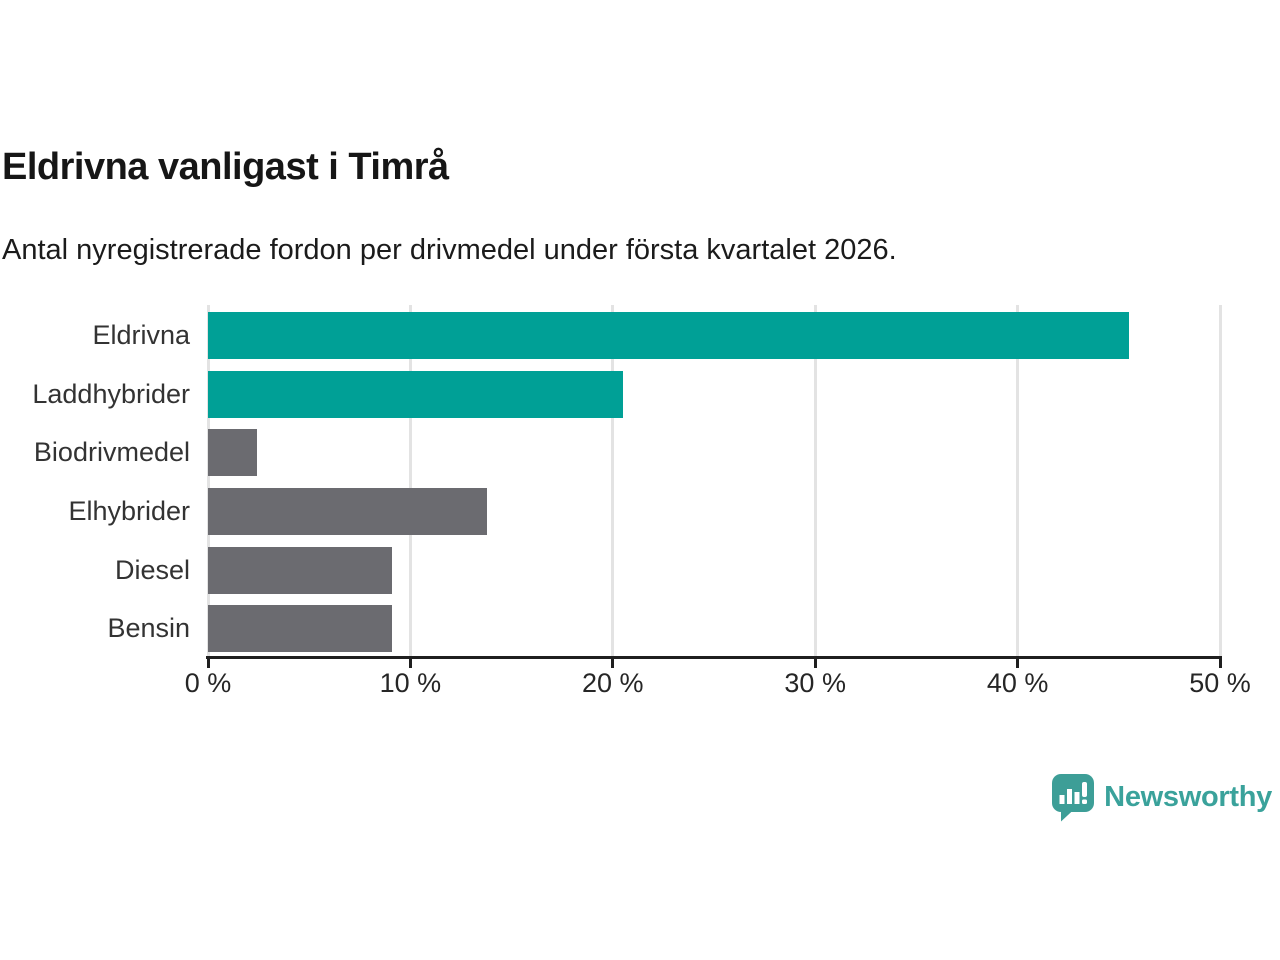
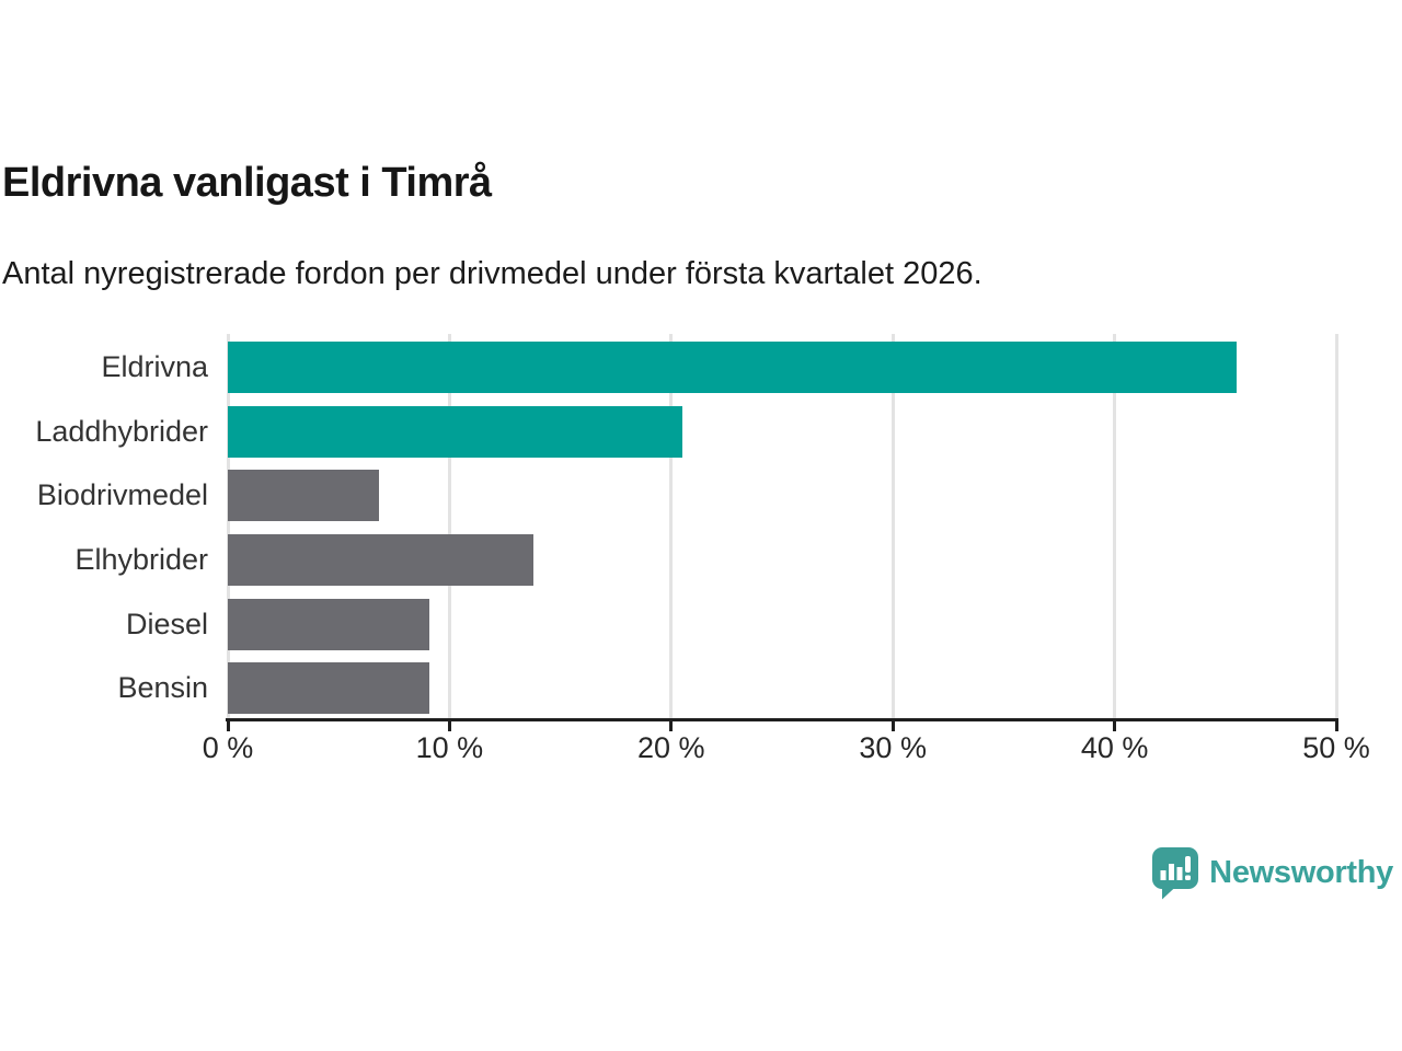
Biodrivmedel: 2.4% -> 6.8%
